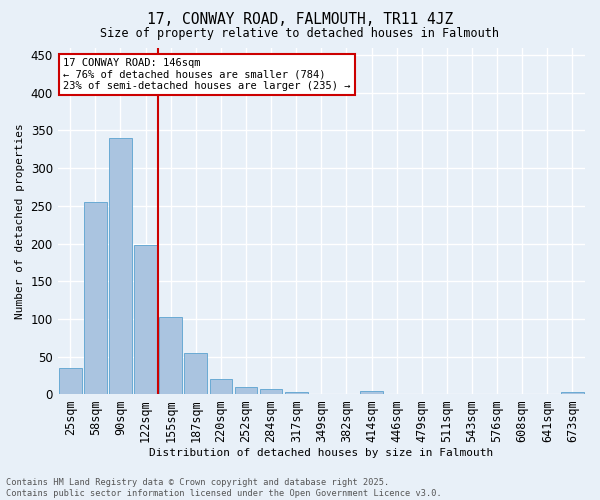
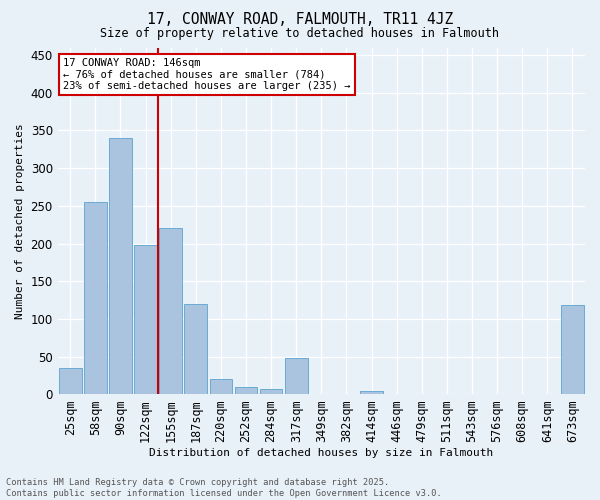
155sqm: 103 -> 220
187sqm: 55 -> 120
317sqm: 3 -> 48
673sqm: 3 -> 118
